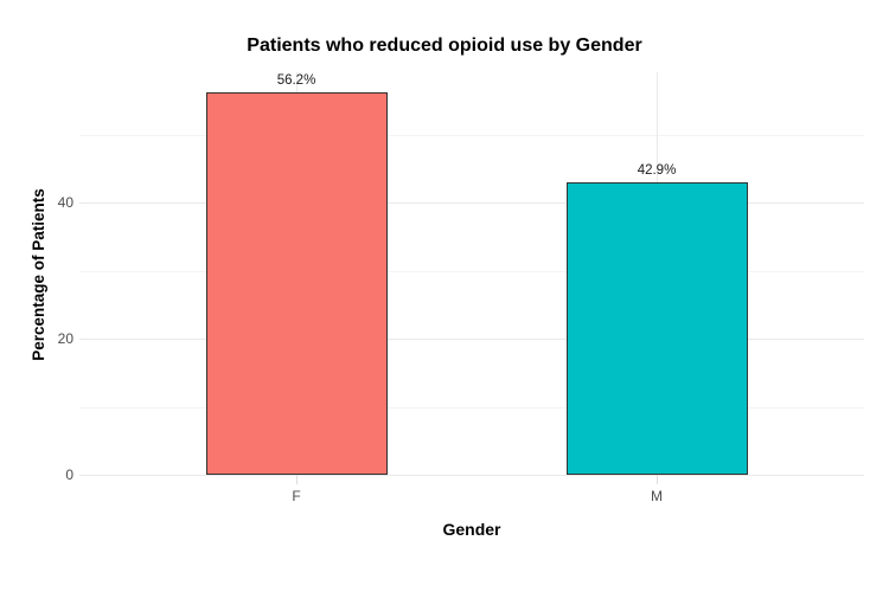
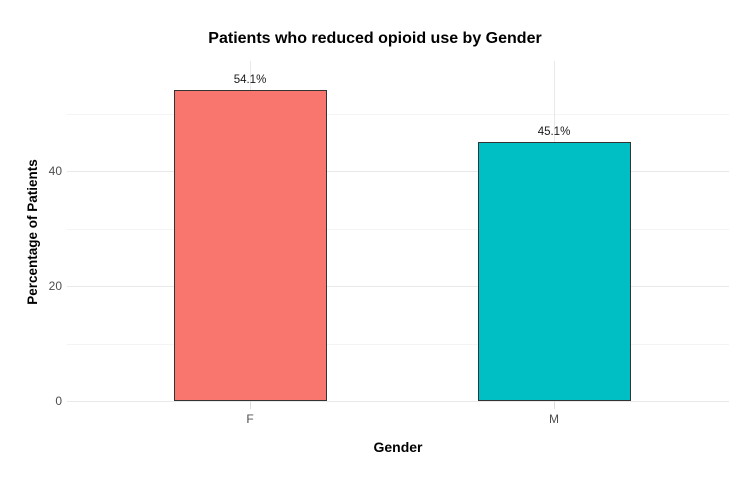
F: 56.2% -> 54.1%
M: 42.9% -> 45.1%
